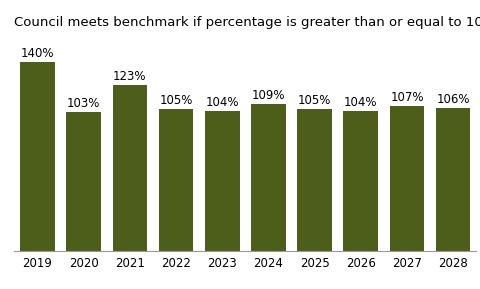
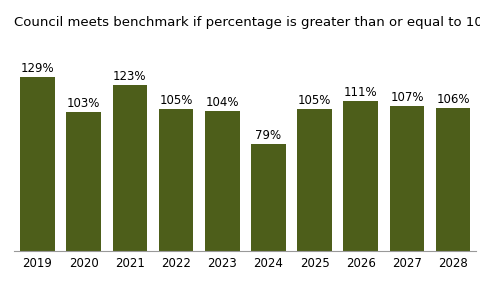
2019: 140% -> 129%
2024: 109% -> 79%
2026: 104% -> 111%
